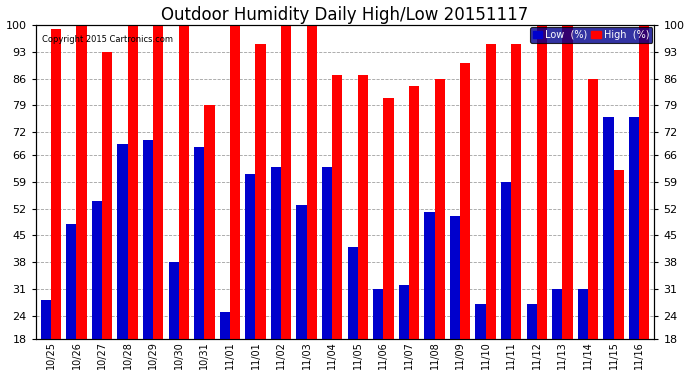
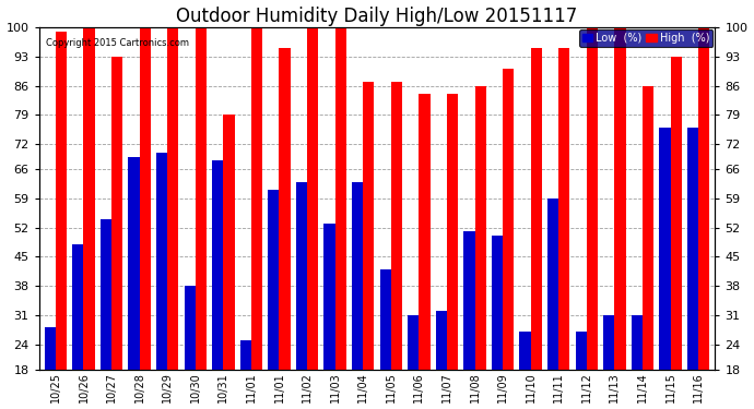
High (%)/11/06: 81 -> 84
High (%)/11/15: 62 -> 93
